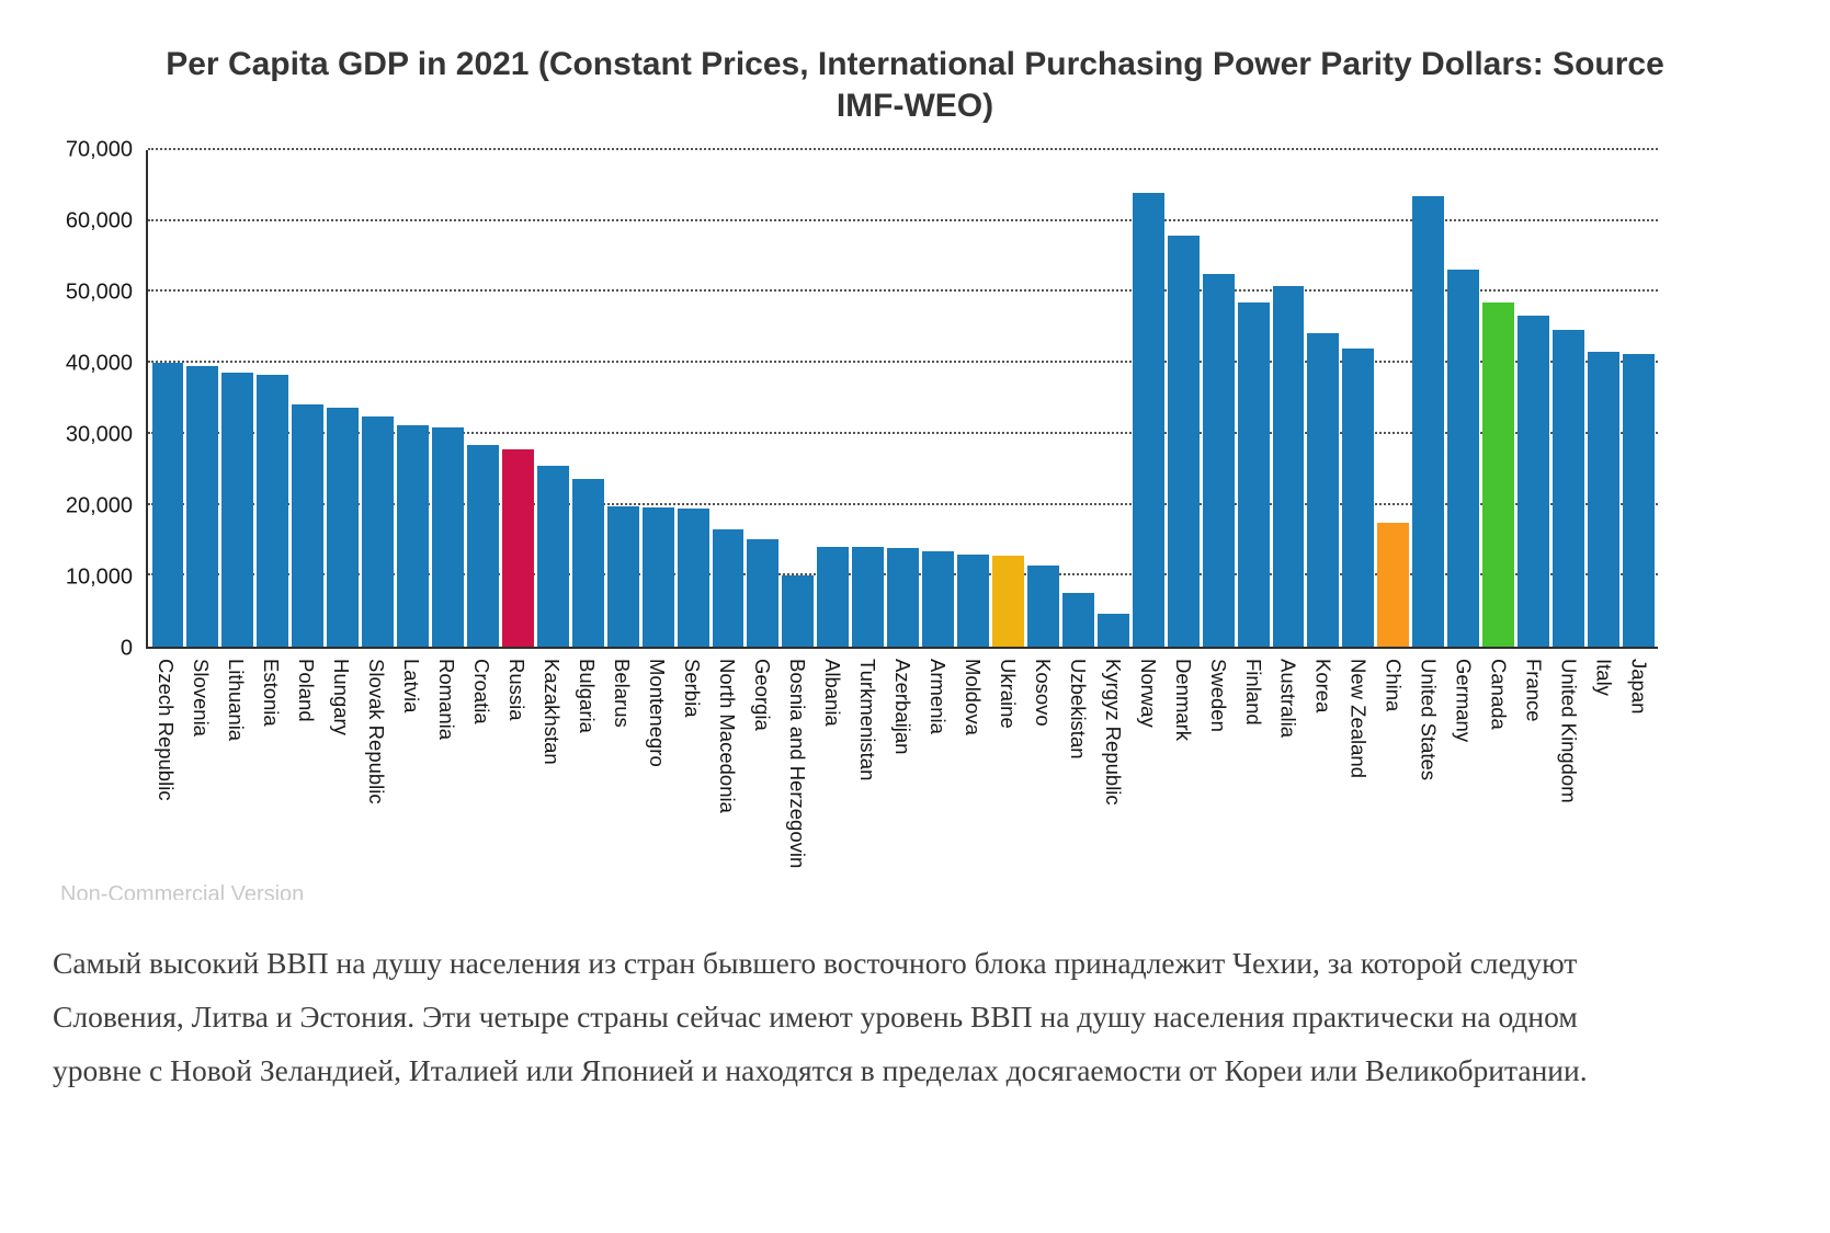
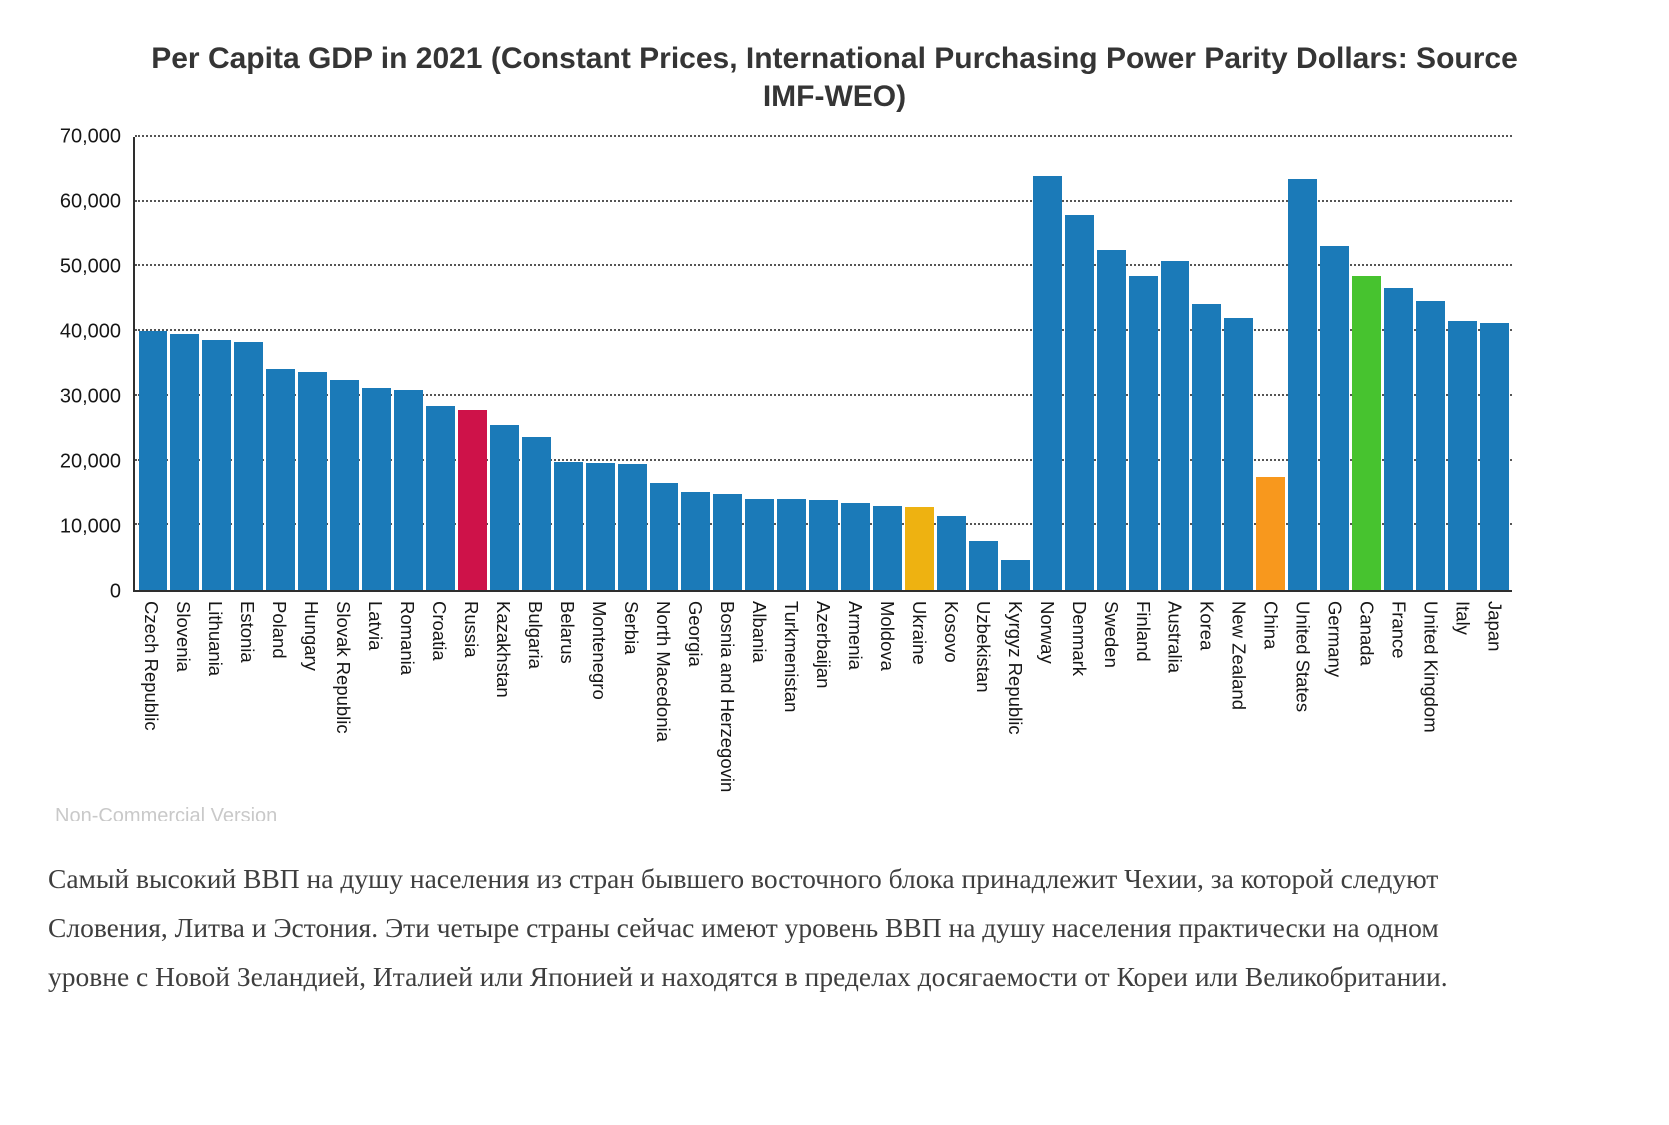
Bosnia and Herzegovin: 10000 -> 15000
